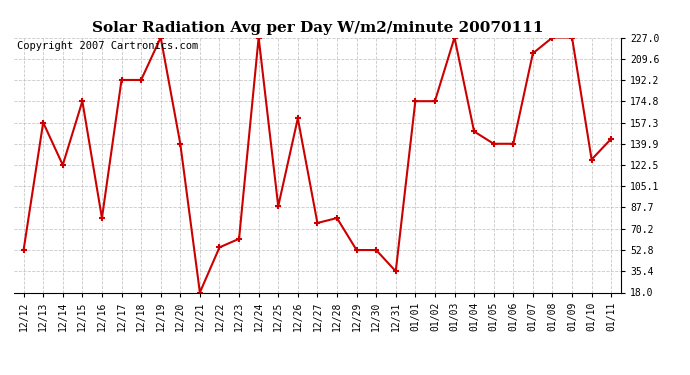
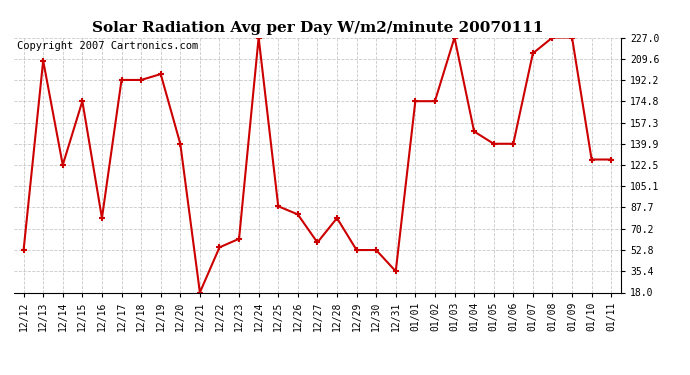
12/13: 157 -> 208
12/19: 227 -> 197
12/26: 161 -> 82
12/27: 75 -> 59
01/11: 144 -> 127
